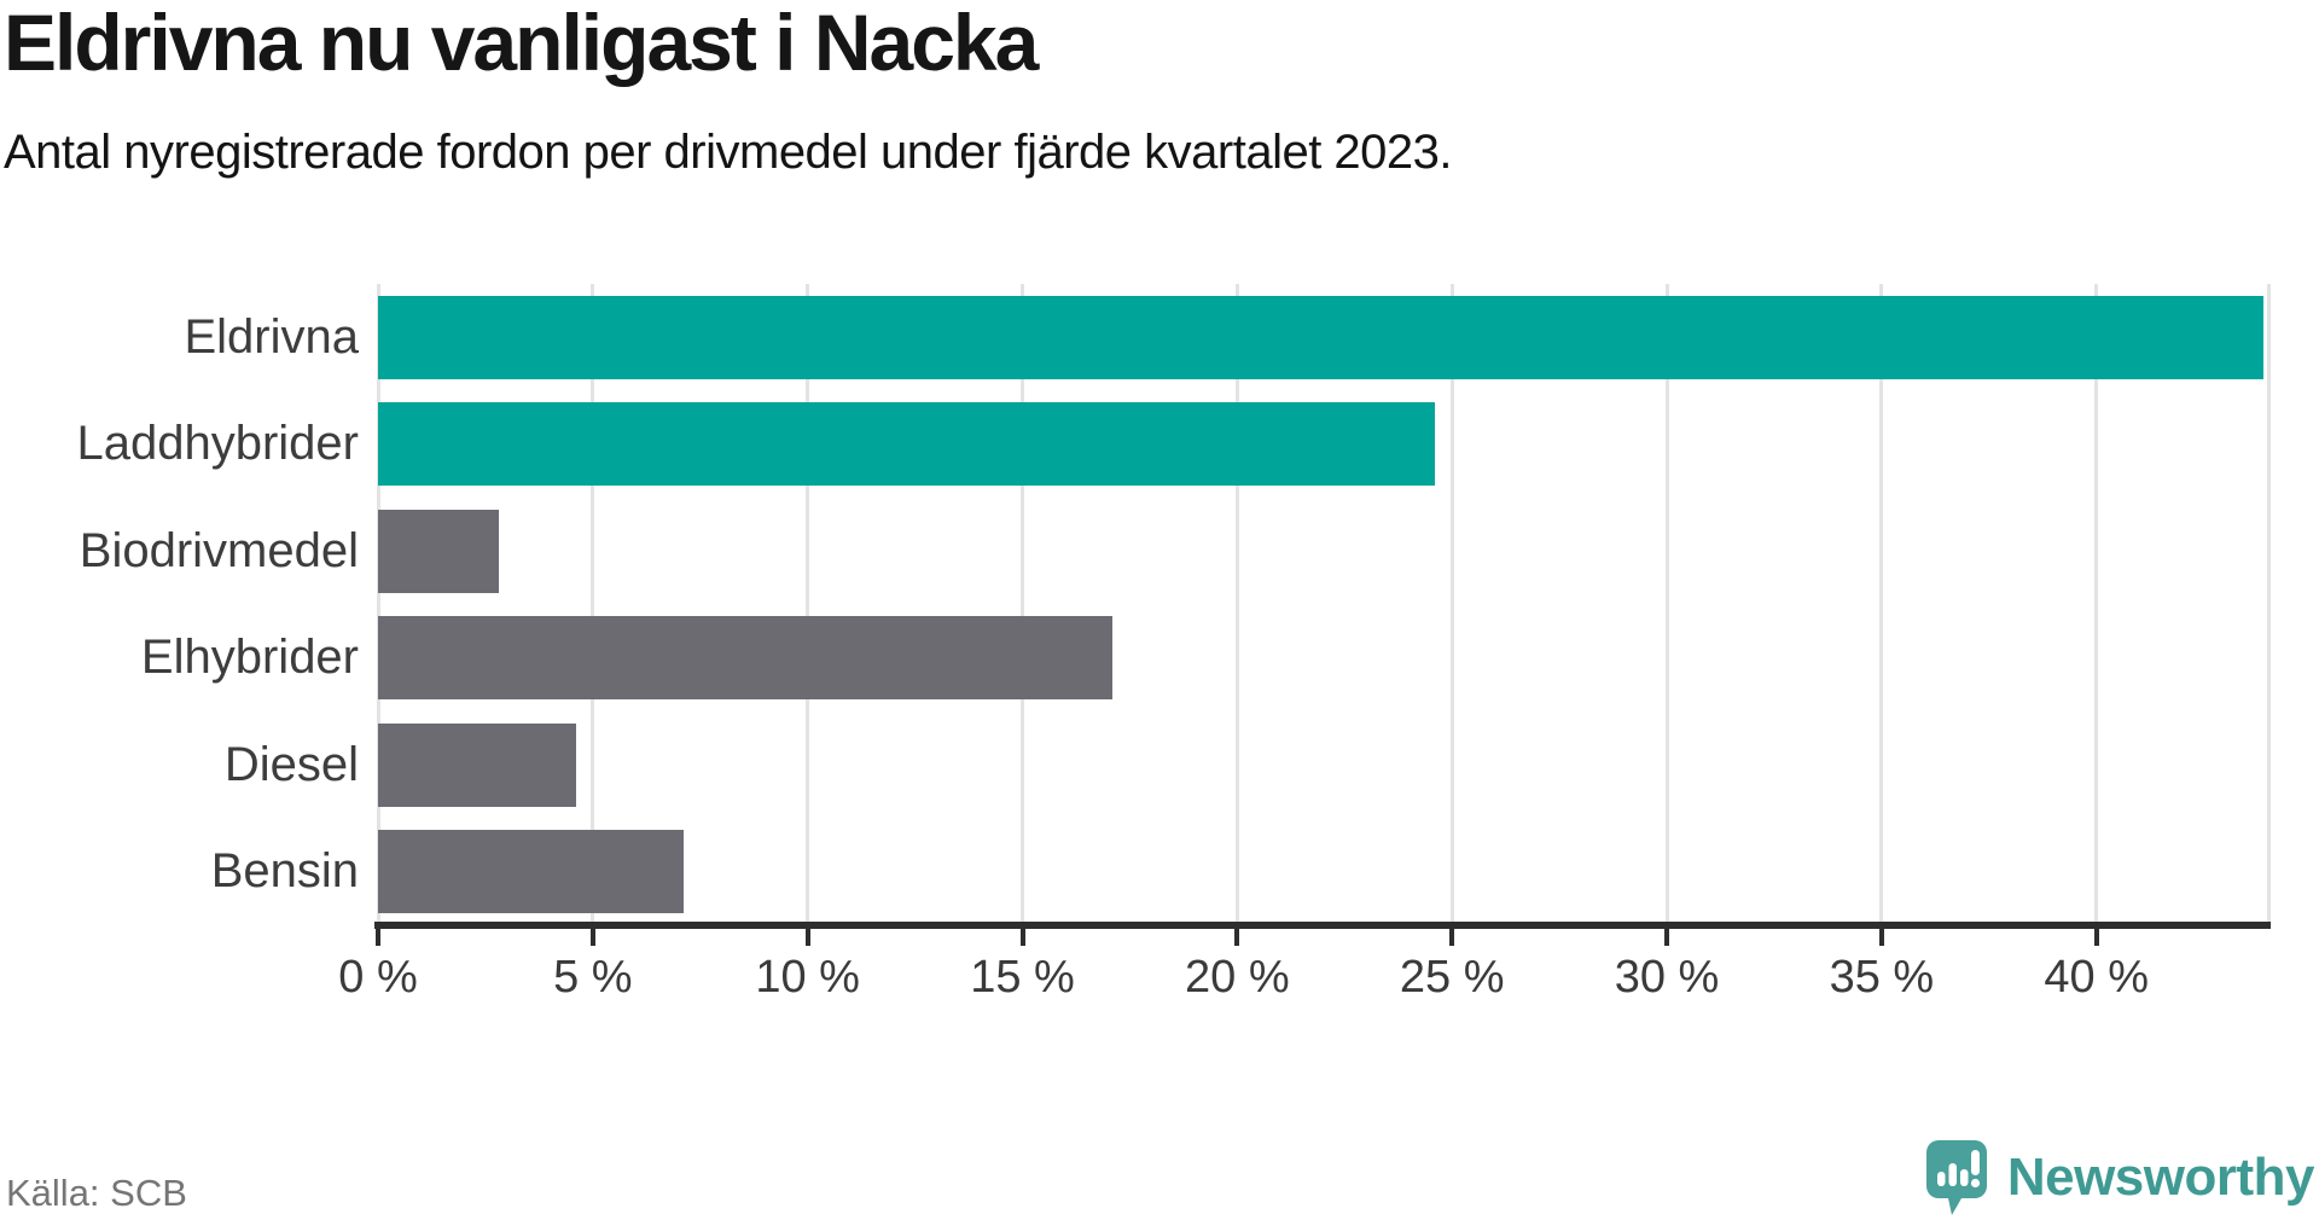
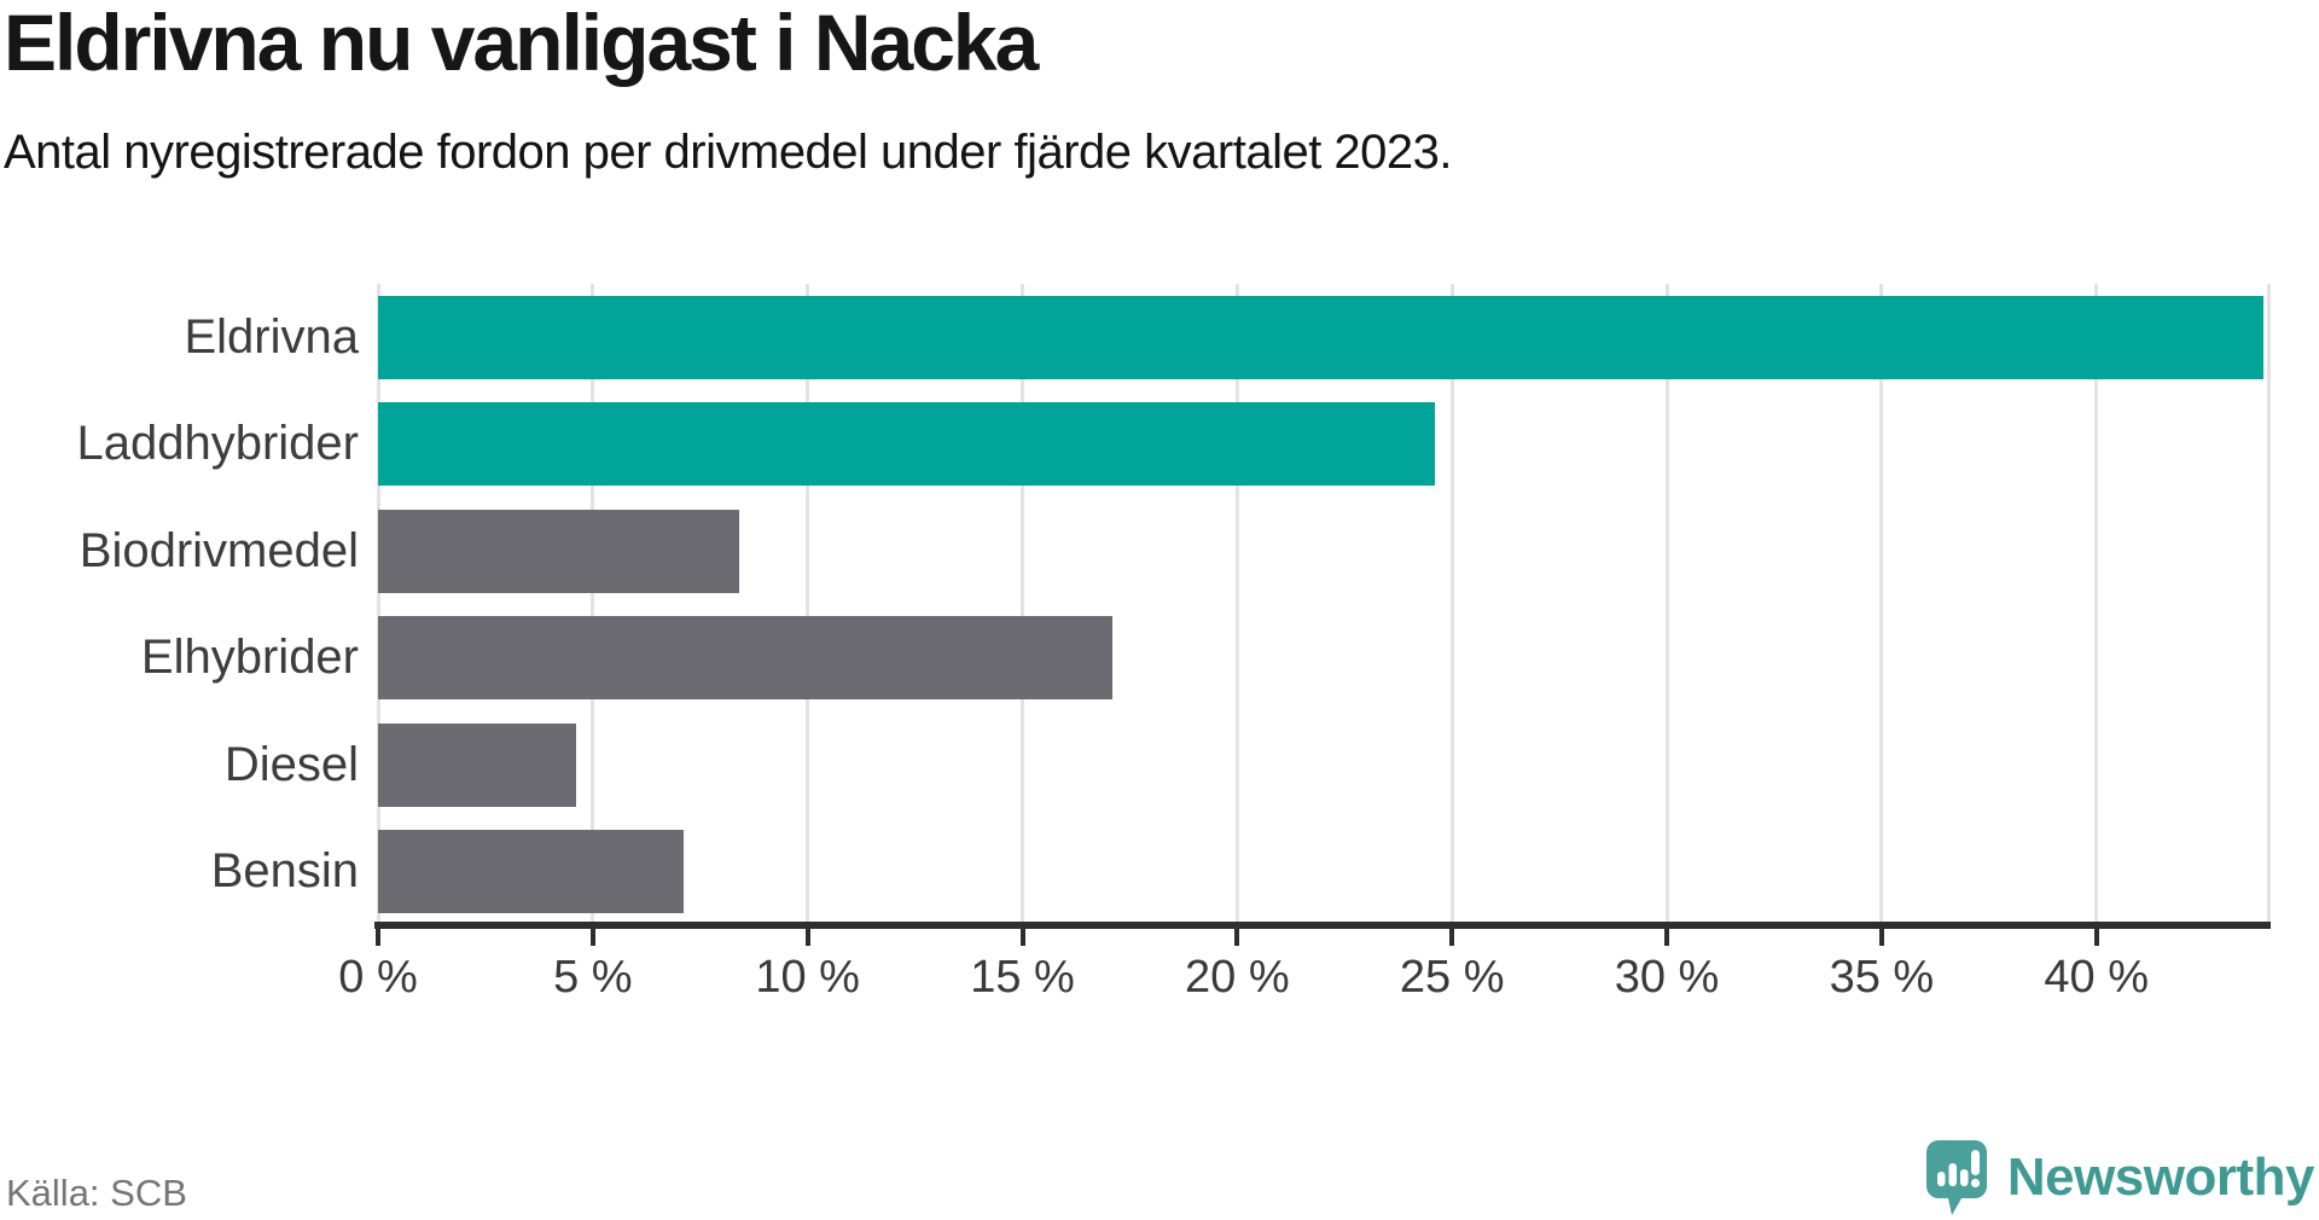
Biodrivmedel: 2.8% -> 8.4%
